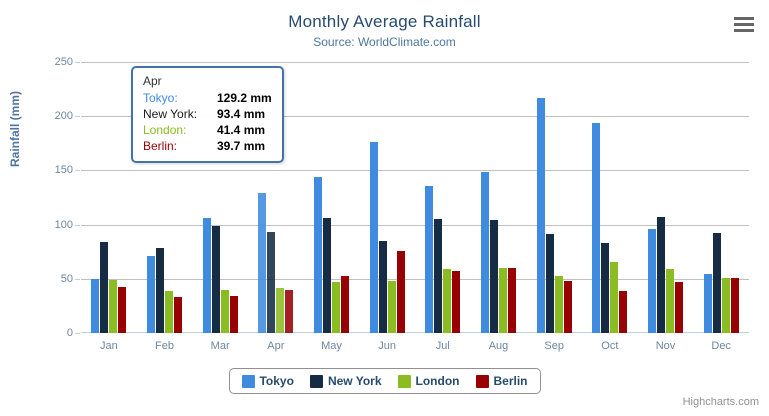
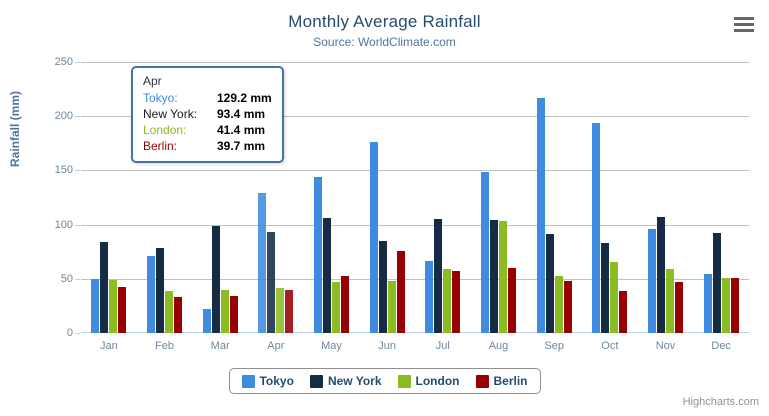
Tokyo/Mar: 106 -> 22
Tokyo/Jul: 136 -> 66
London/Aug: 60 -> 103
